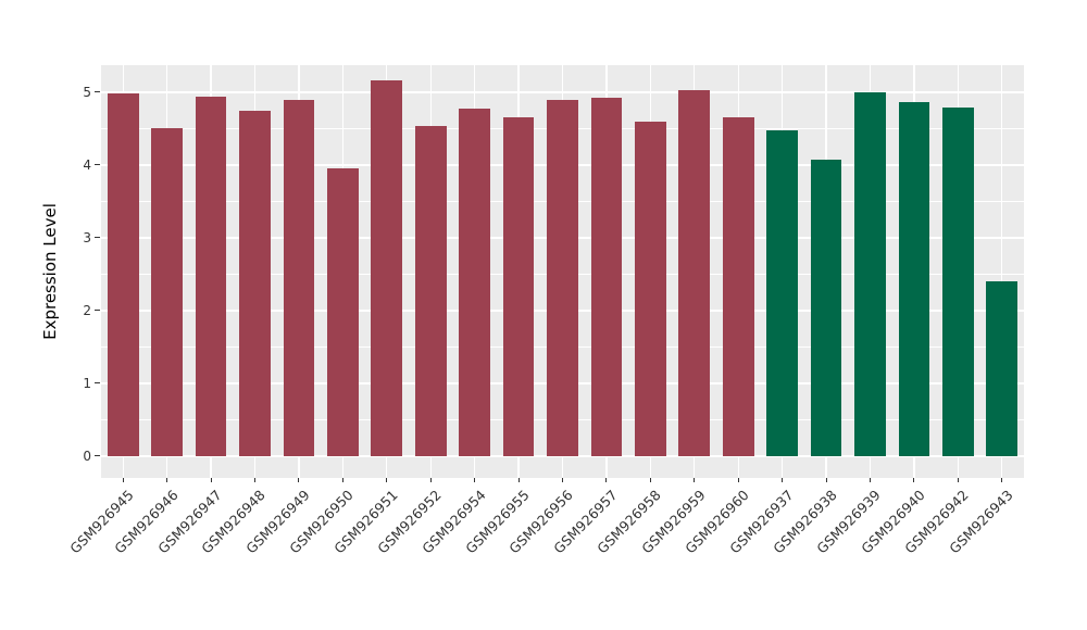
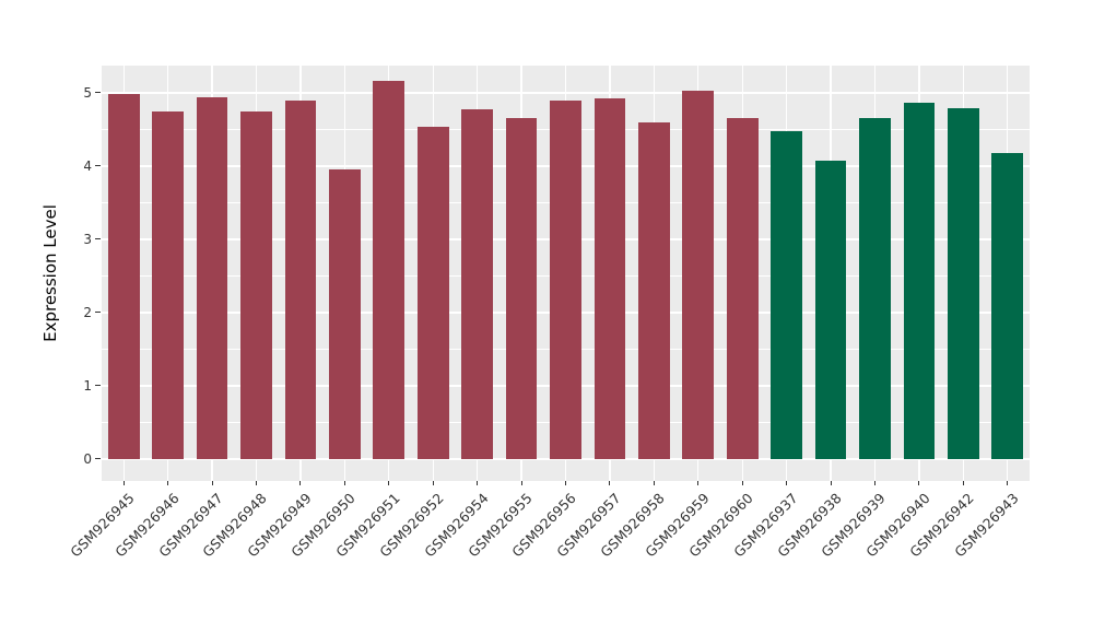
GSM926946: 4.5 -> 4.7
GSM926939: 5.0 -> 4.7
GSM926943: 2.4 -> 4.2
